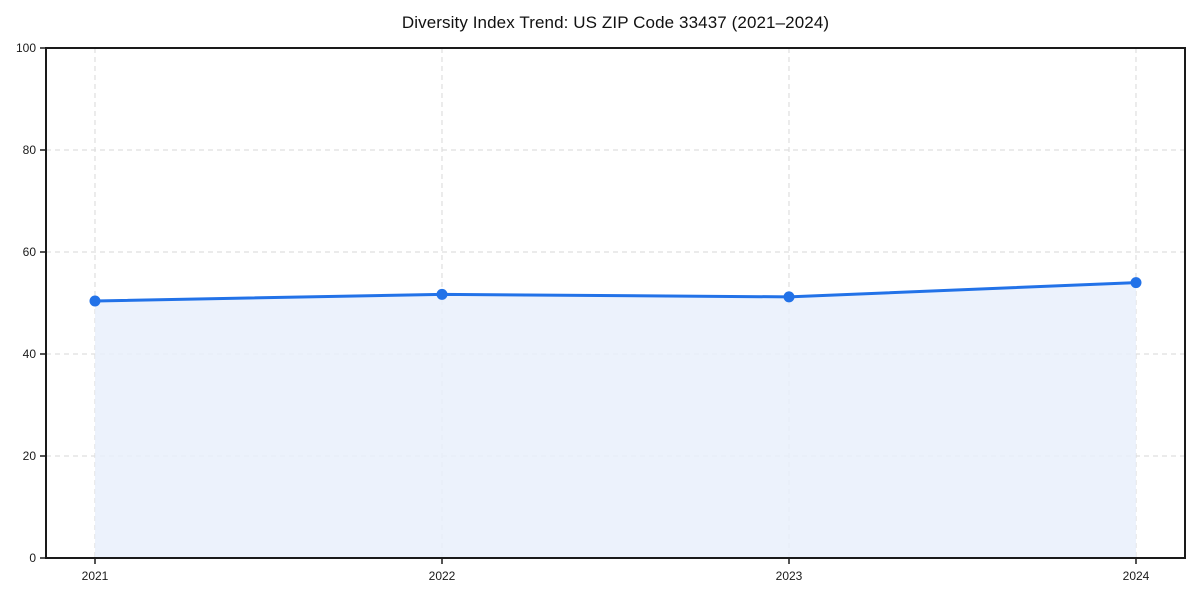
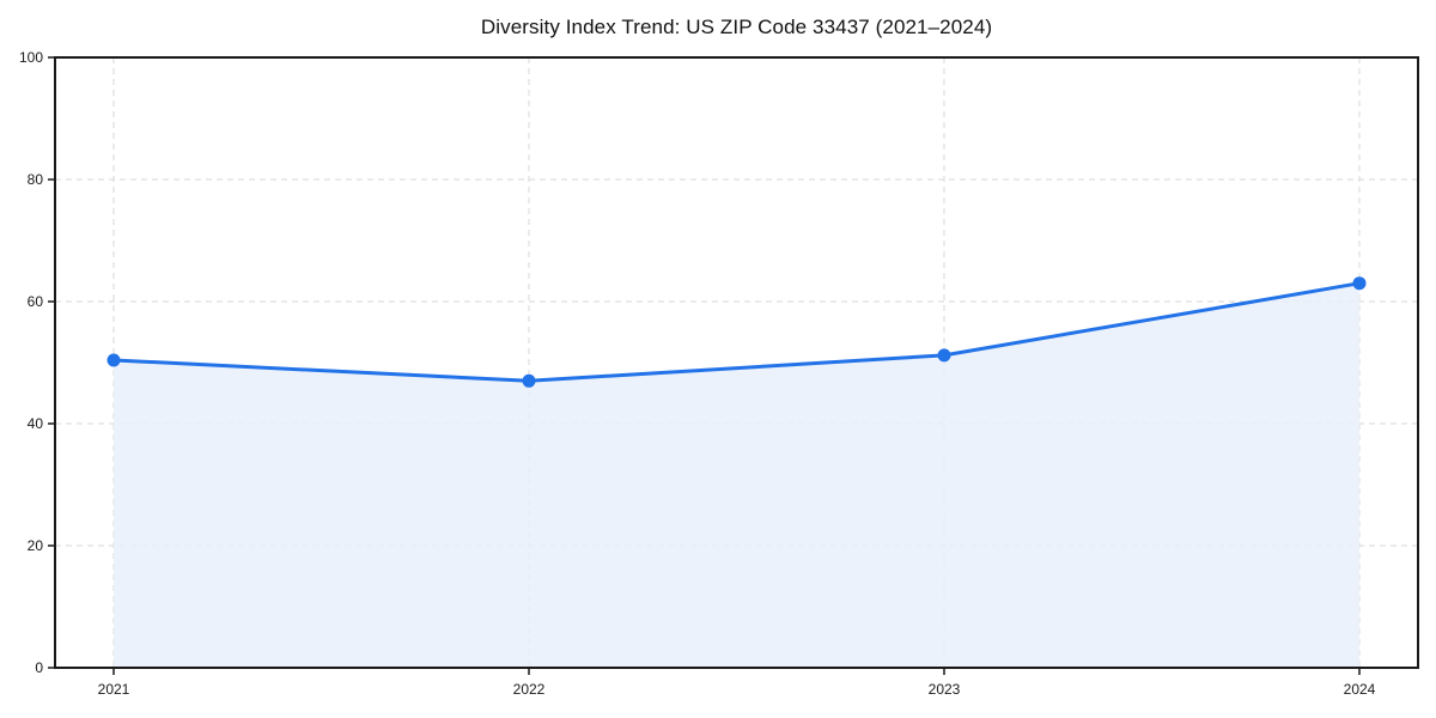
2022: 52 -> 47
2024: 54 -> 63
